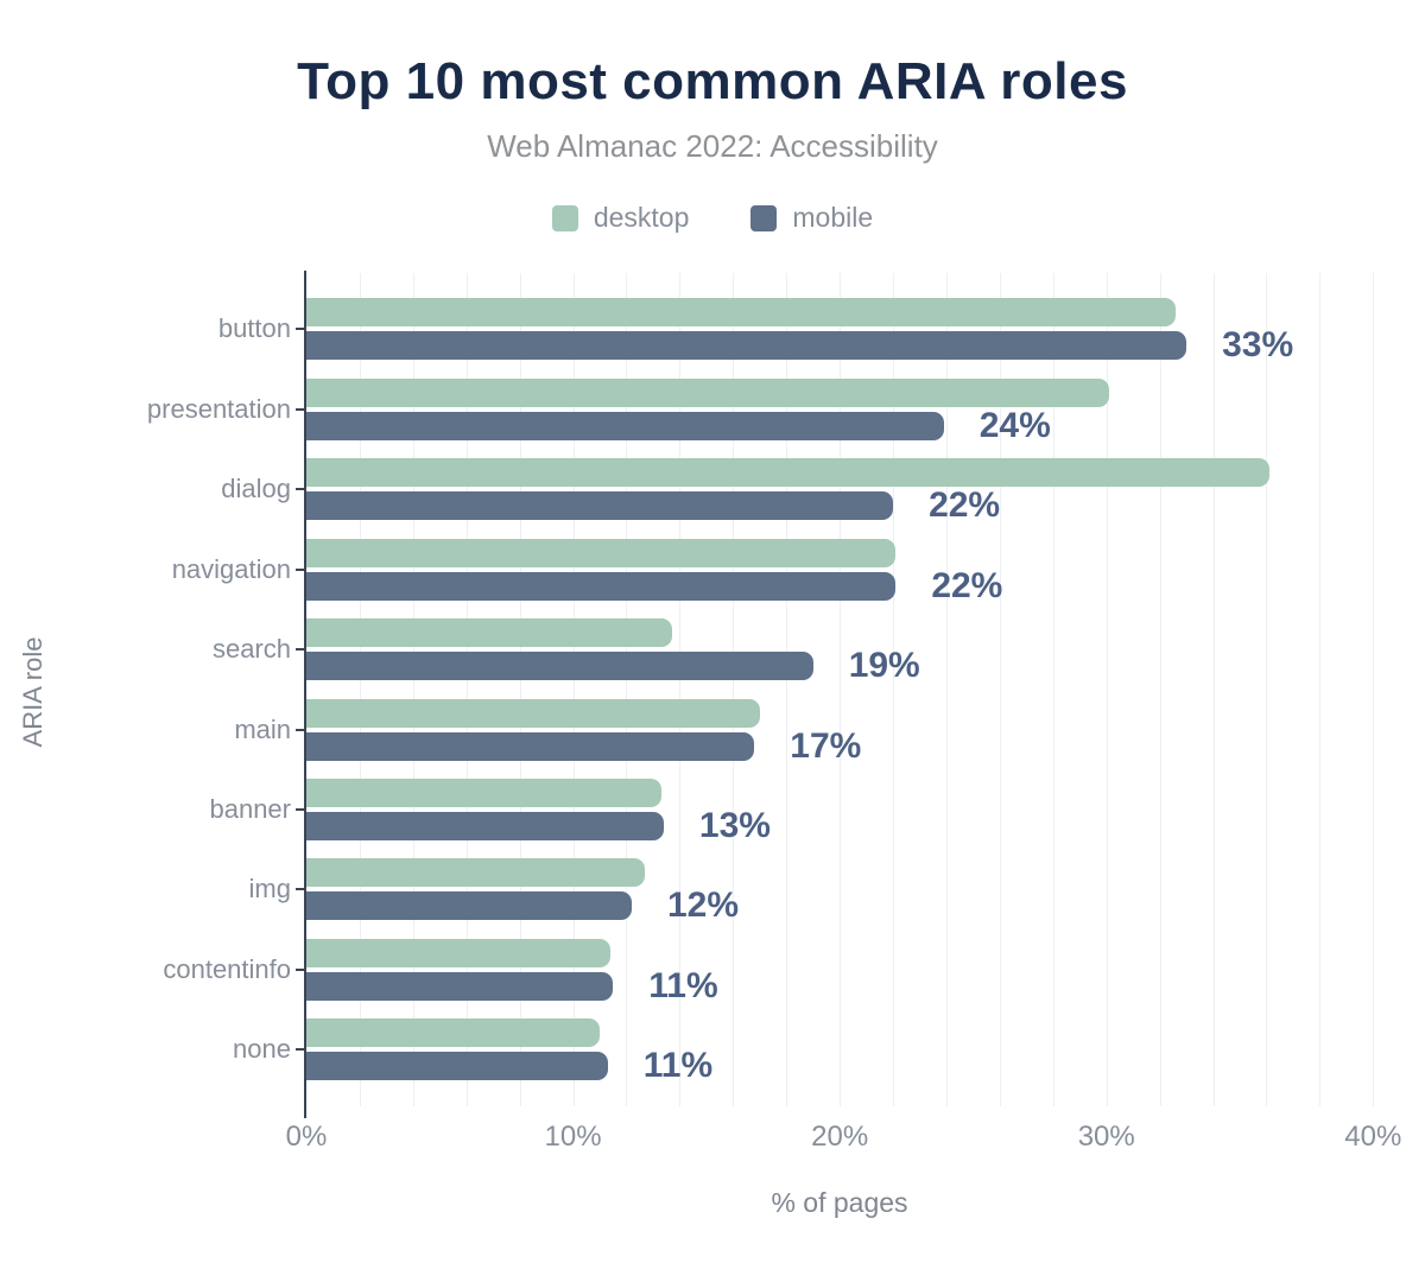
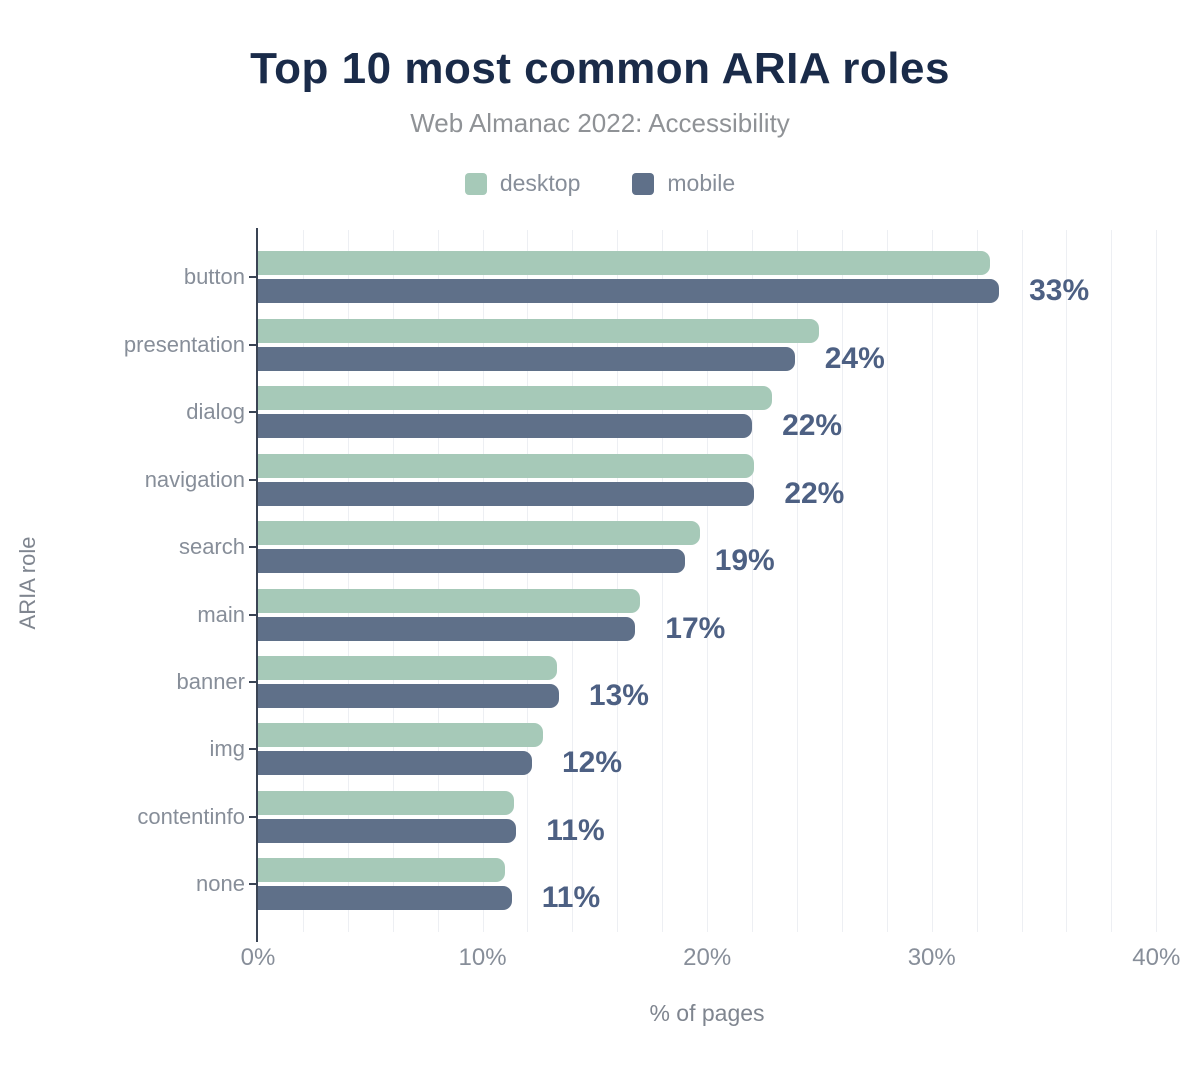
desktop/presentation: 30.1% -> 25.0%
desktop/dialog: 36.1% -> 22.9%
desktop/search: 13.7% -> 19.7%
